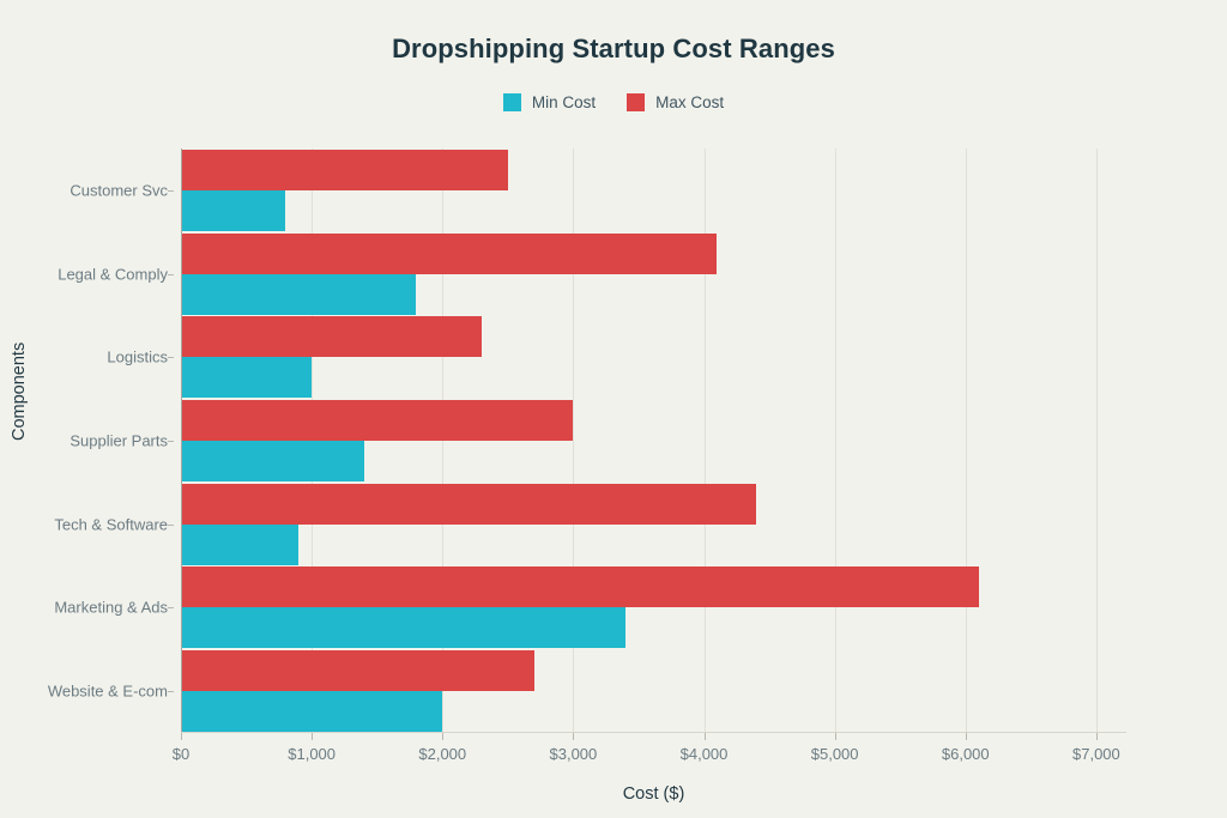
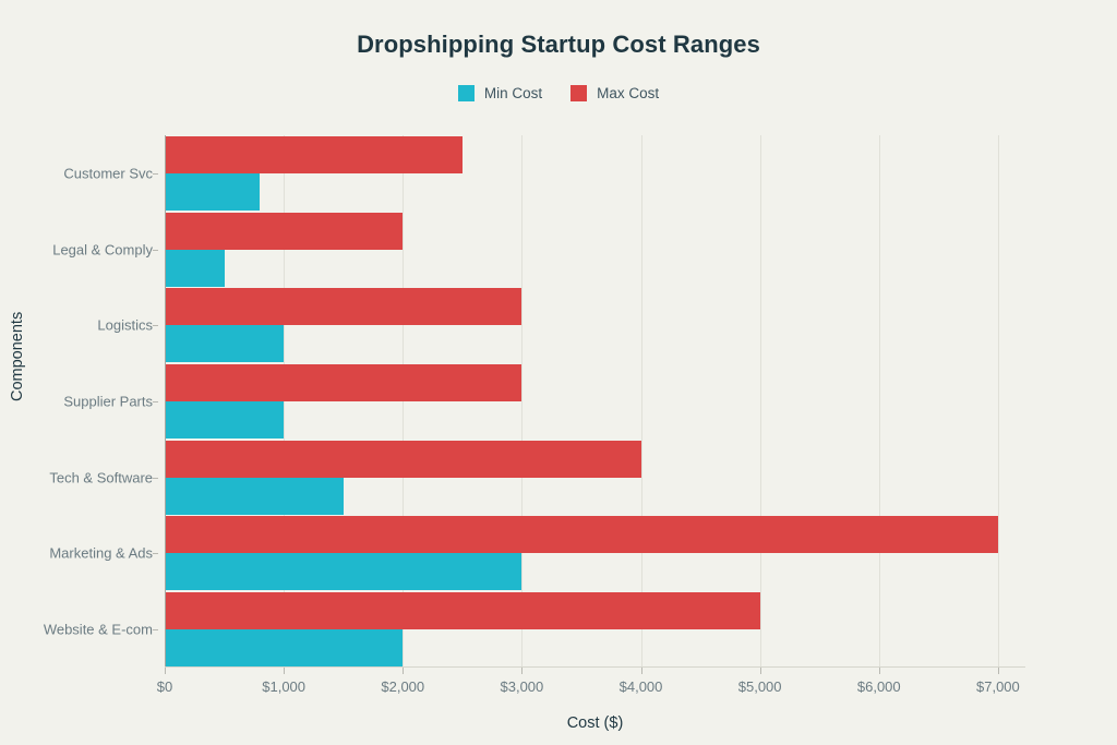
Min Cost/Legal & Comply: $1800 -> $500
Max Cost/Legal & Comply: $4100 -> $2000
Max Cost/Logistics: $2300 -> $3000
Min Cost/Supplier Parts: $1400 -> $1000
Min Cost/Tech & Software: $900 -> $1500
Max Cost/Tech & Software: $4400 -> $4000
Min Cost/Marketing & Ads: $3400 -> $3000
Max Cost/Marketing & Ads: $6100 -> $7000
Max Cost/Website & E-com: $2700 -> $5000
